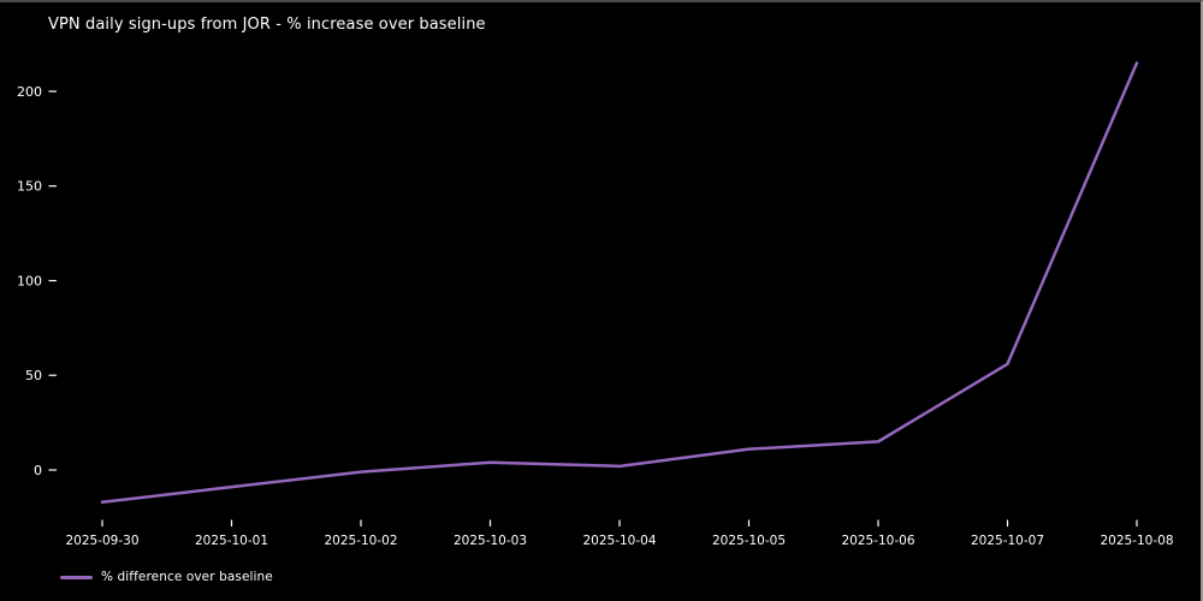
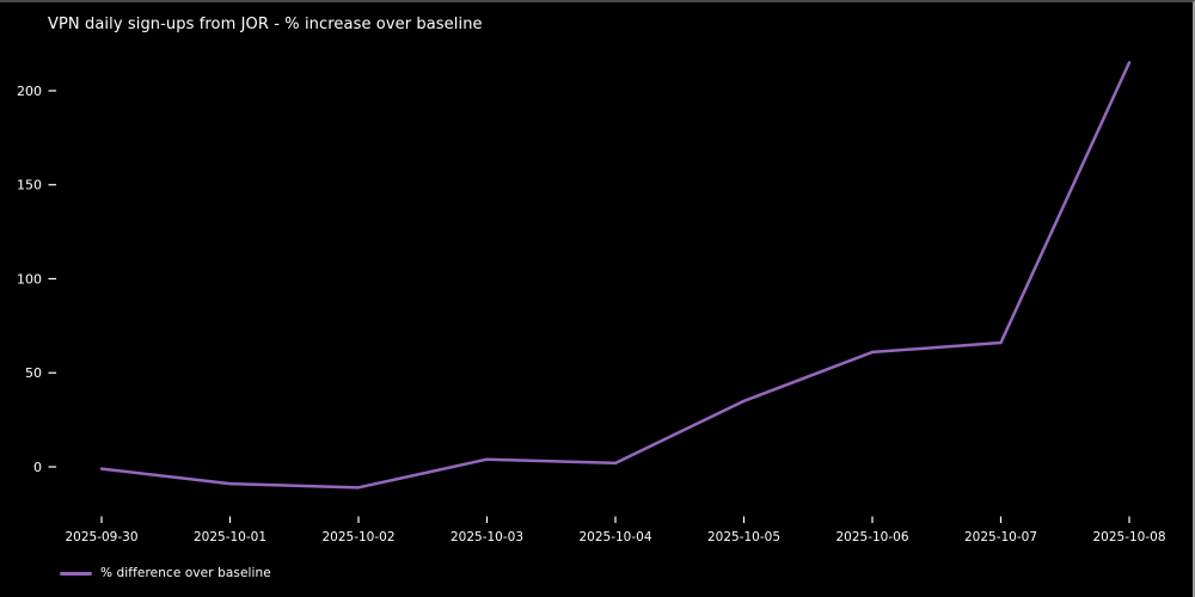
2025-09-30: -17 -> -1
2025-10-02: -1 -> -11
2025-10-05: 11 -> 35
2025-10-06: 15 -> 61
2025-10-07: 56 -> 66
